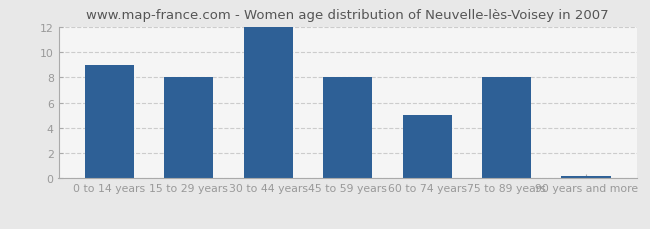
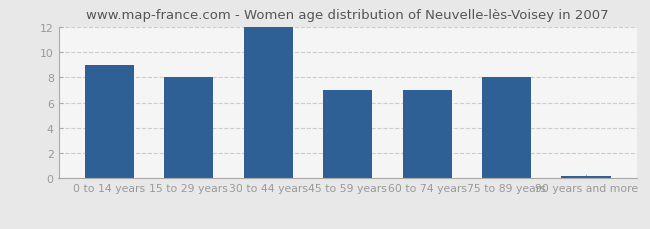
45 to 59 years: 8.0 -> 7.0
60 to 74 years: 5.0 -> 7.0
